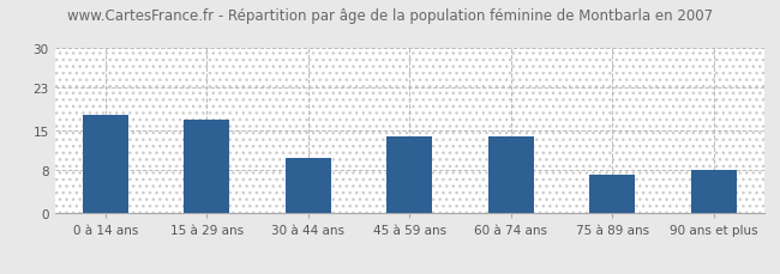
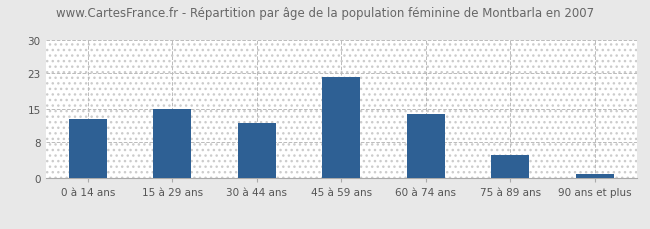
0 à 14 ans: 18 -> 13
15 à 29 ans: 17 -> 15
30 à 44 ans: 10 -> 12
45 à 59 ans: 14 -> 22
75 à 89 ans: 7 -> 5
90 ans et plus: 8 -> 1
